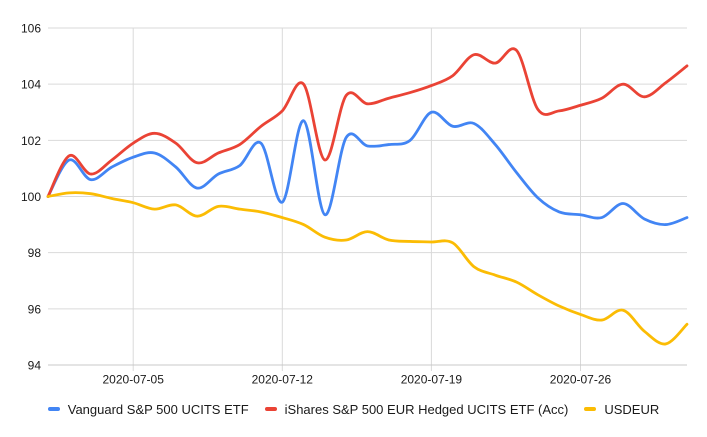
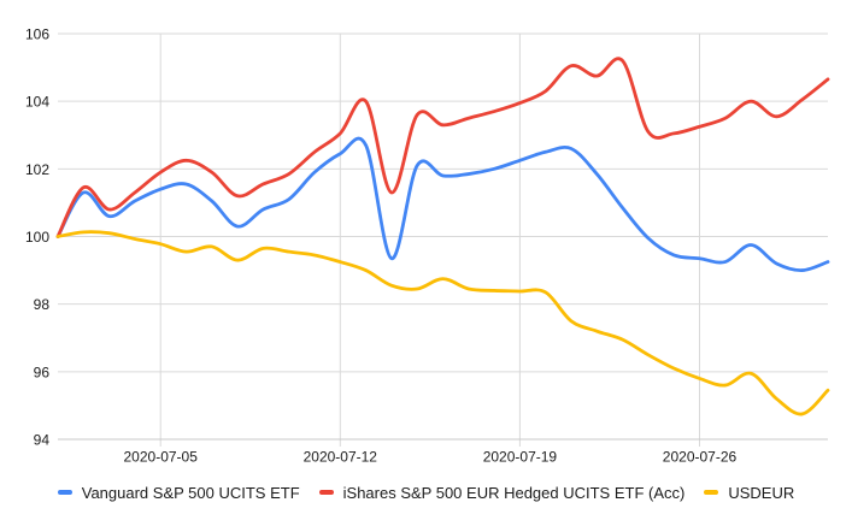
Vanguard S&P 500 UCITS ETF/2020-07-12: 99.8 -> 102.5
Vanguard S&P 500 UCITS ETF/2020-07-19: 103.0 -> 102.2
